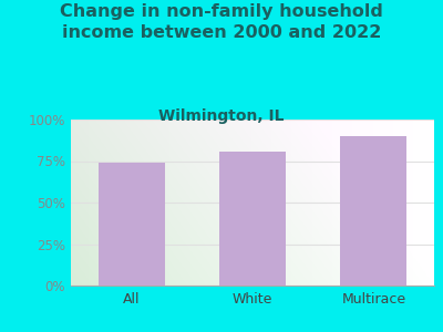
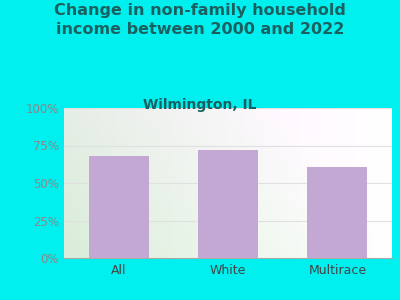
All: 74% -> 68%
White: 81% -> 72%
Multirace: 90% -> 61%
